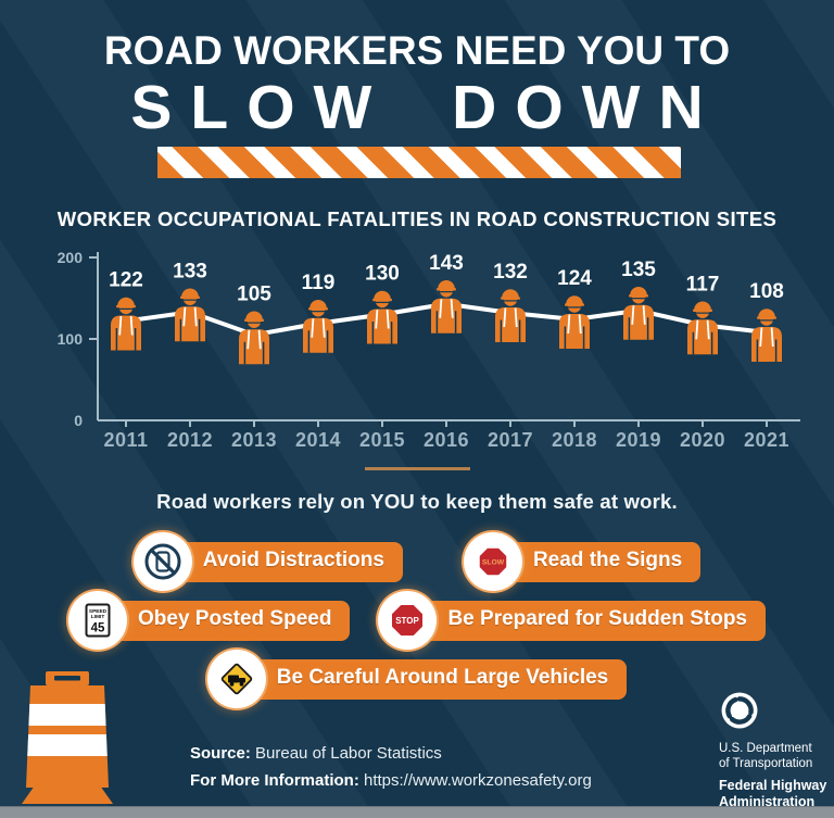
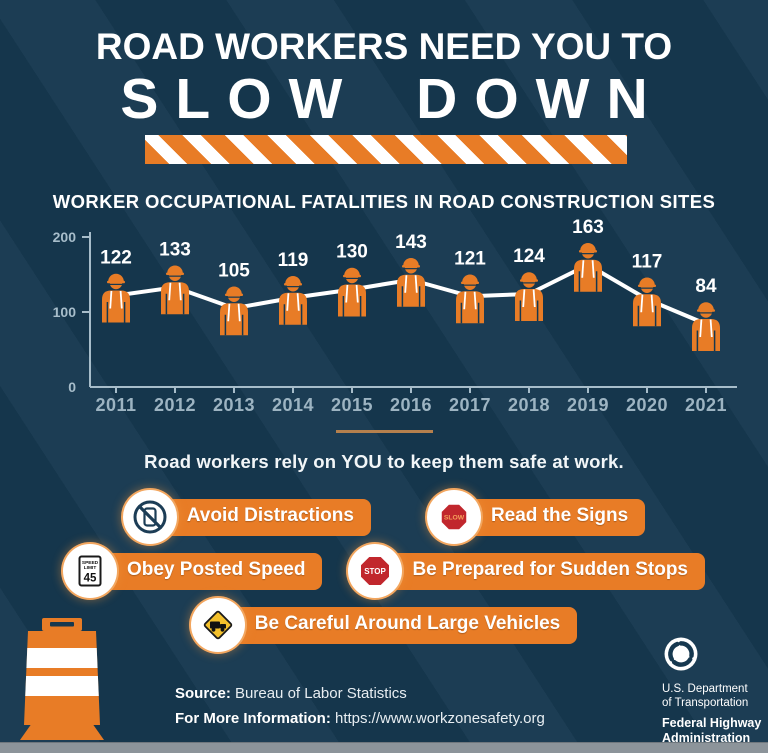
2017: 132 -> 121
2019: 135 -> 163
2021: 108 -> 84
